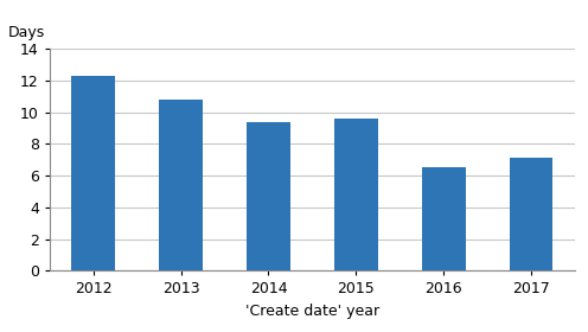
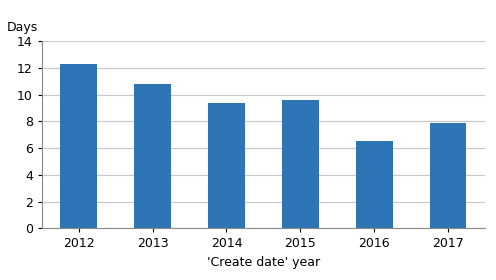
2017: 7.1 -> 7.9
